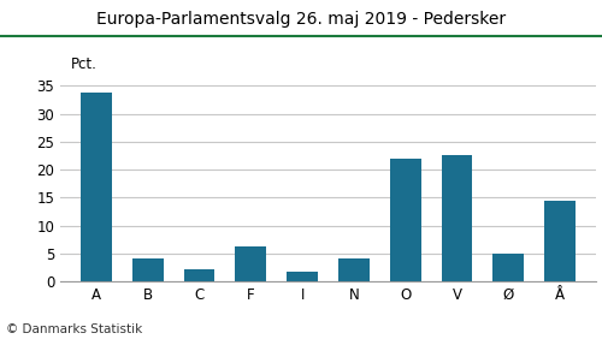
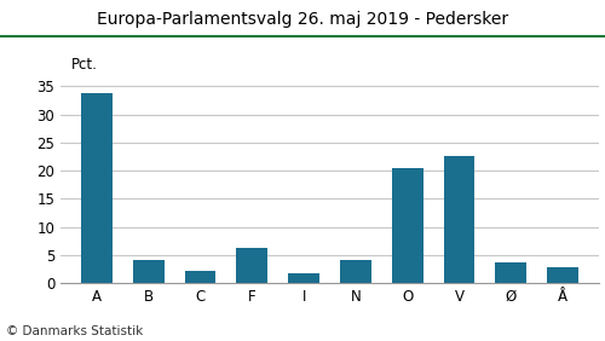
O: 22.0 -> 20.5
Ø: 5.0 -> 3.6
Å: 14.5 -> 2.9
